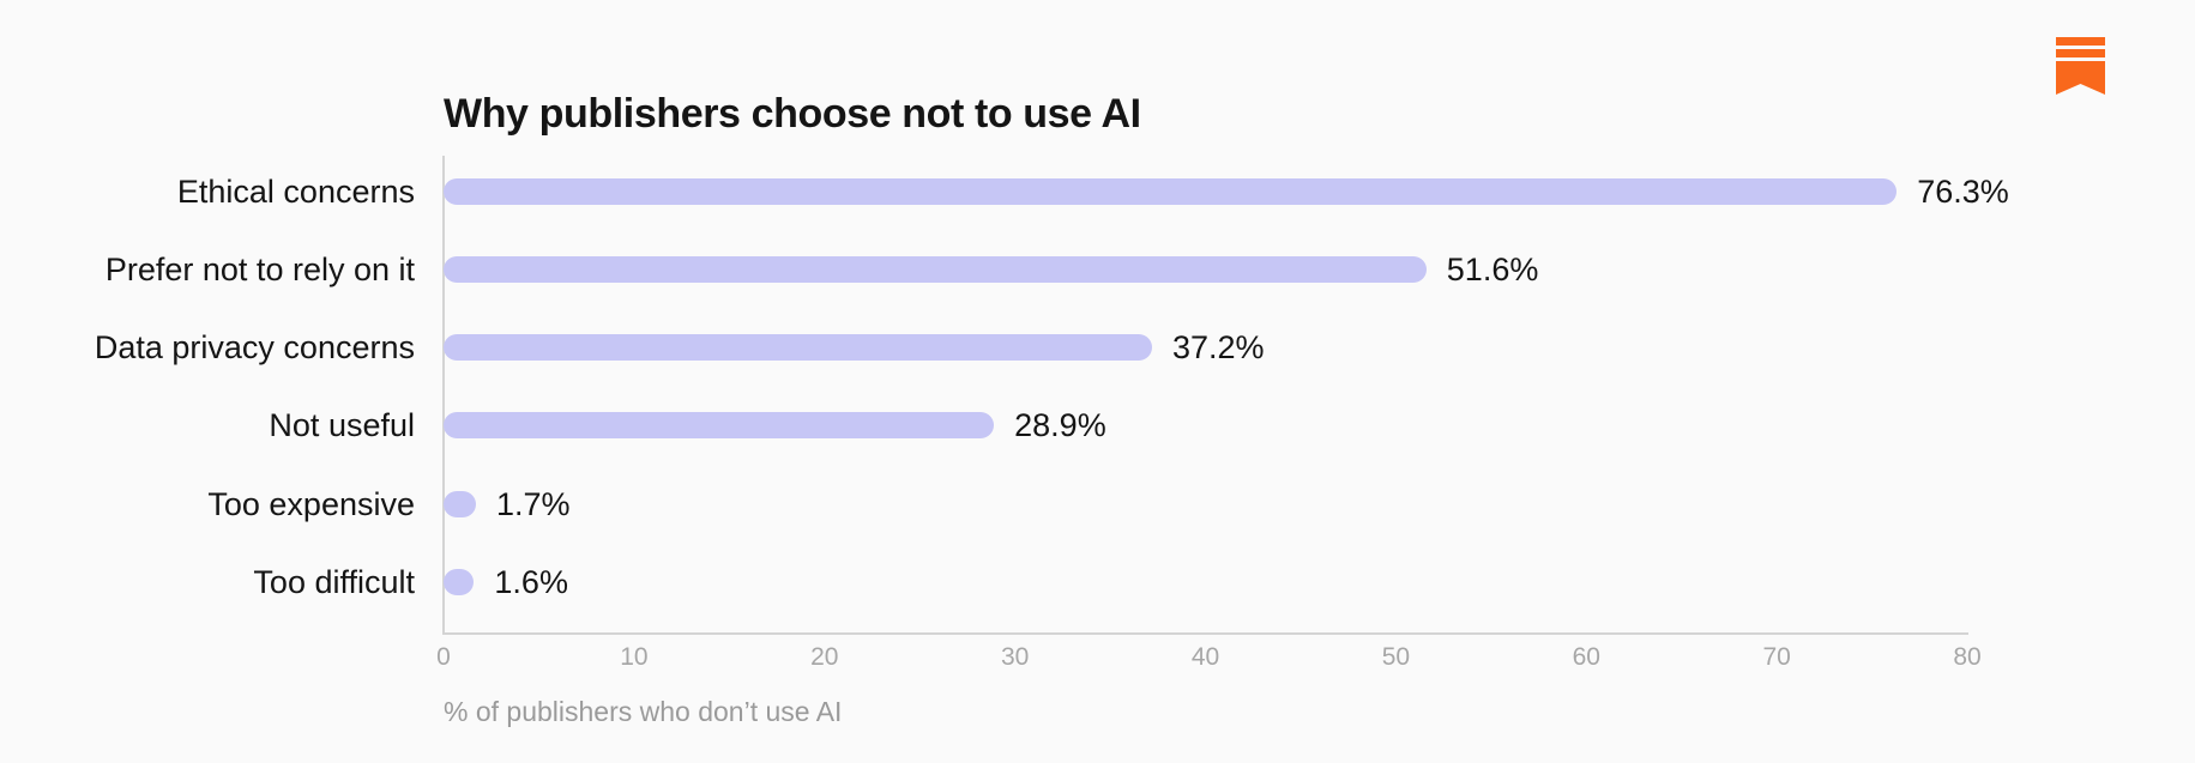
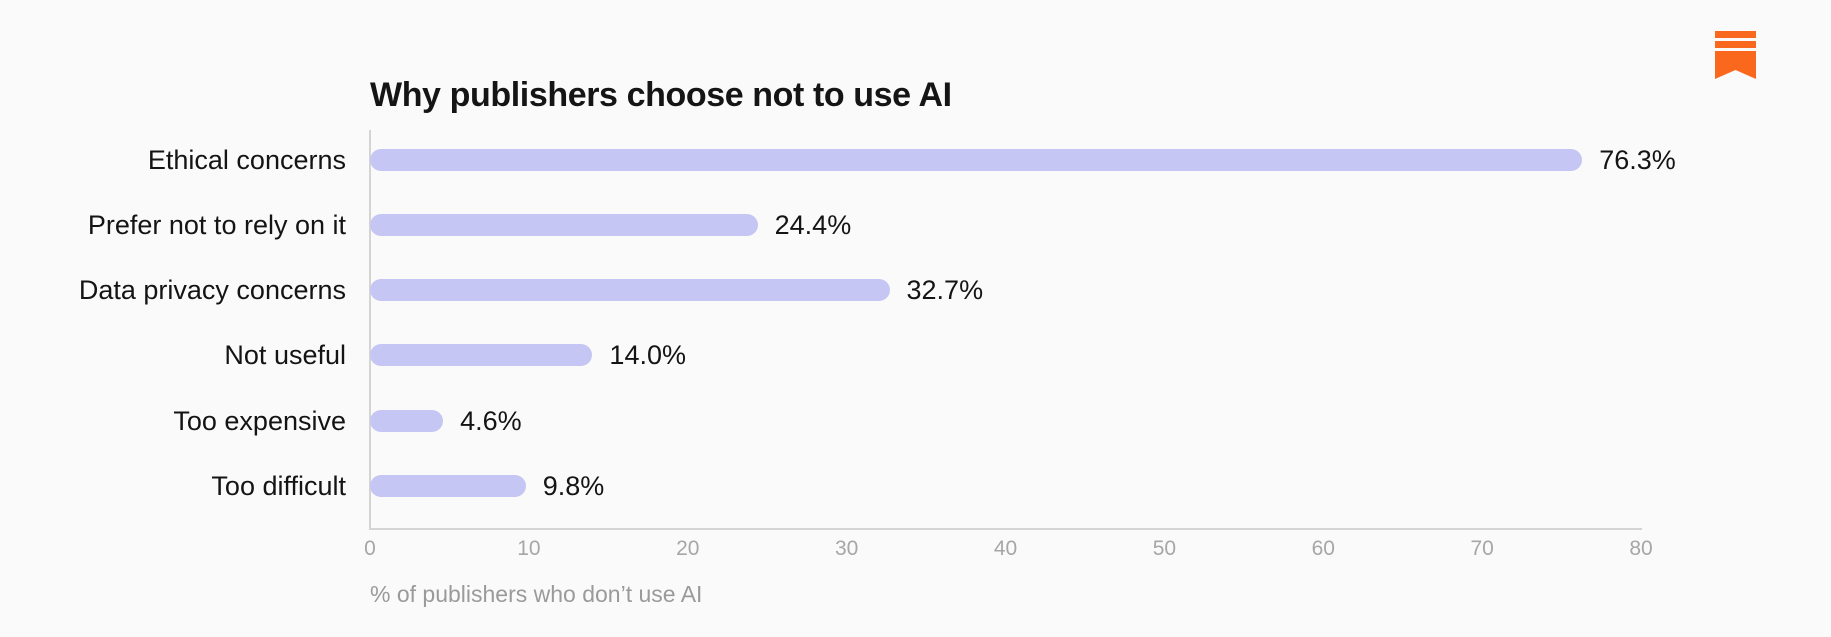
Prefer not to rely on it: 51.6% -> 24.4%
Data privacy concerns: 37.2% -> 32.7%
Not useful: 28.9% -> 14.0%
Too expensive: 1.7% -> 4.6%
Too difficult: 1.6% -> 9.8%
